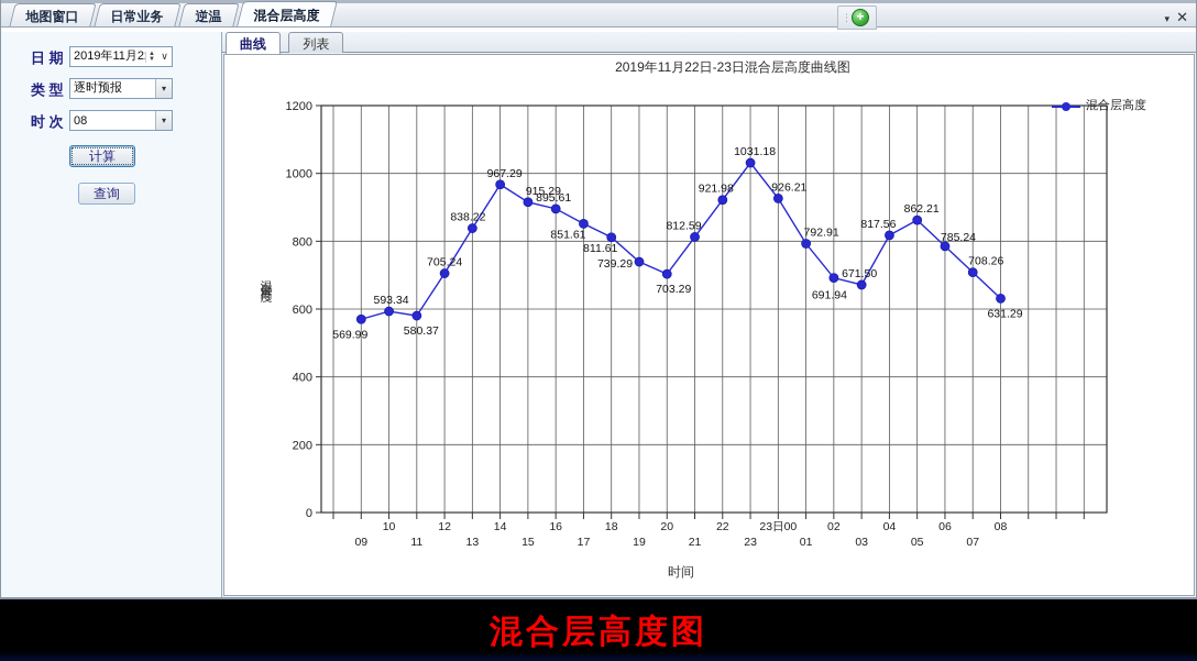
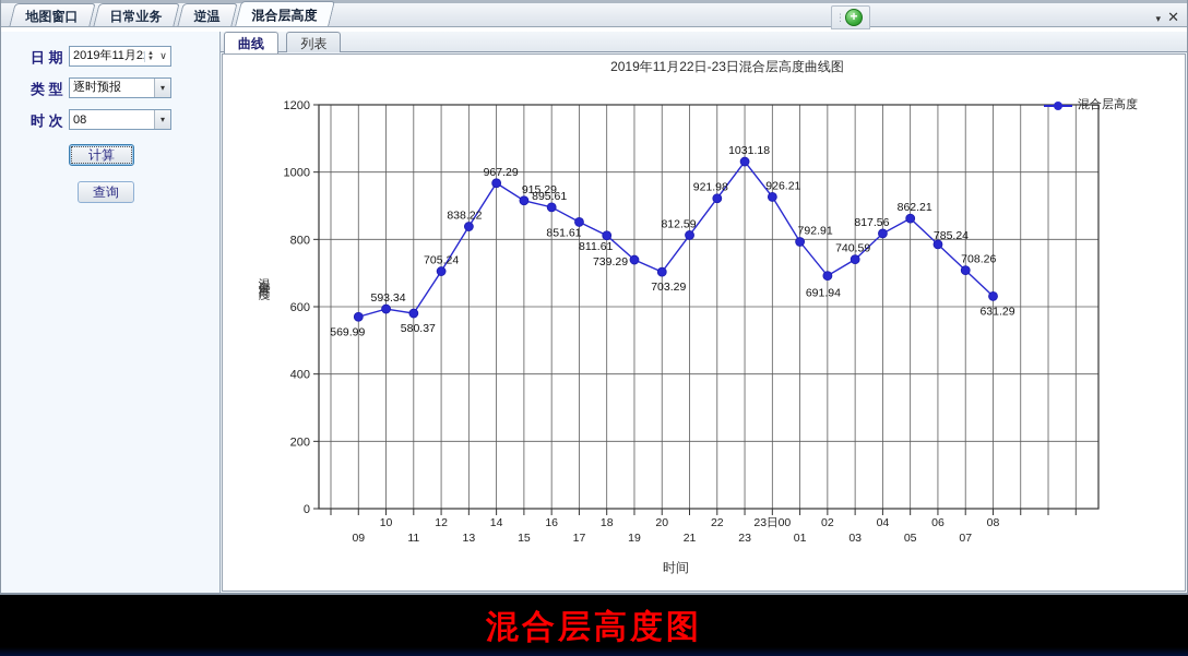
03: 671.50 -> 740.59
